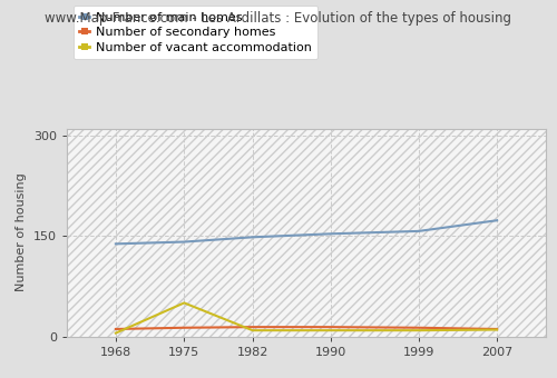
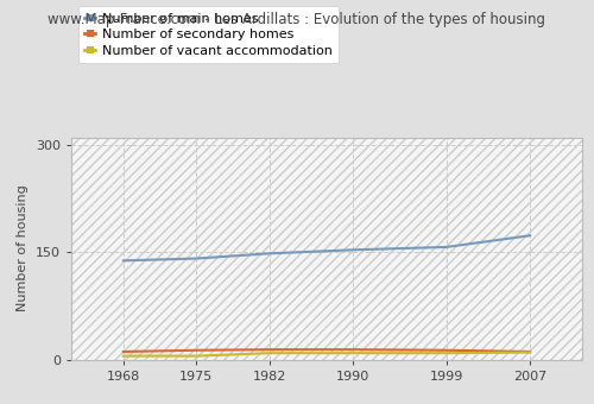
Number of vacant accommodation/1975: 50 -> 5
